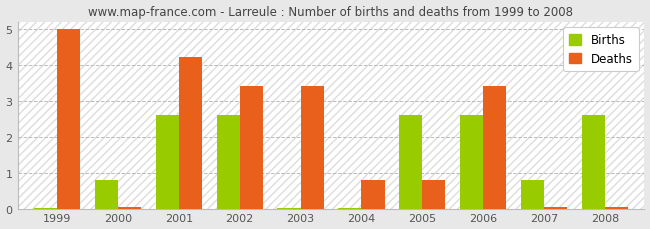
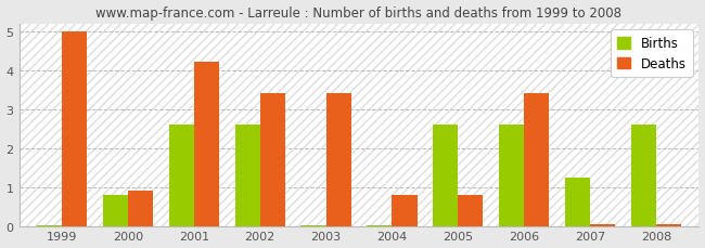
Deaths/2000: 0.05 -> 0.90
Births/2007: 0.80 -> 1.25
